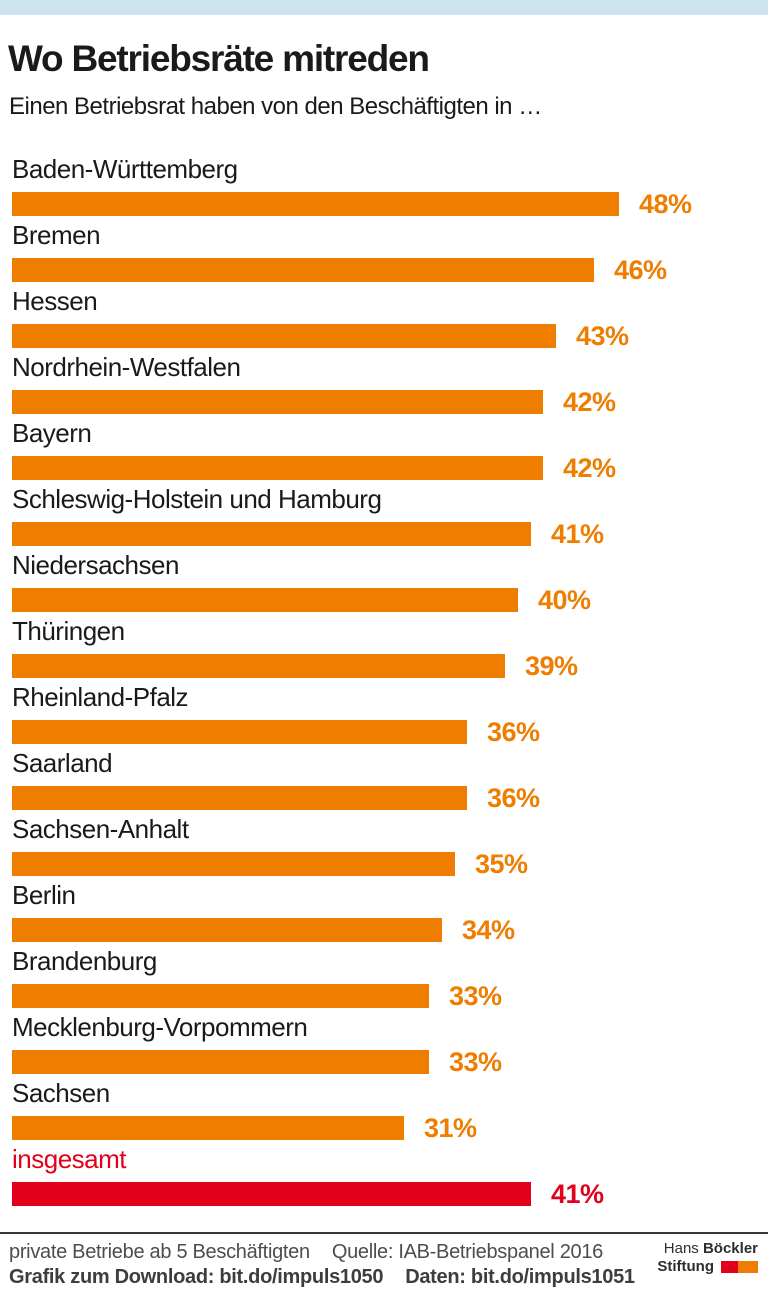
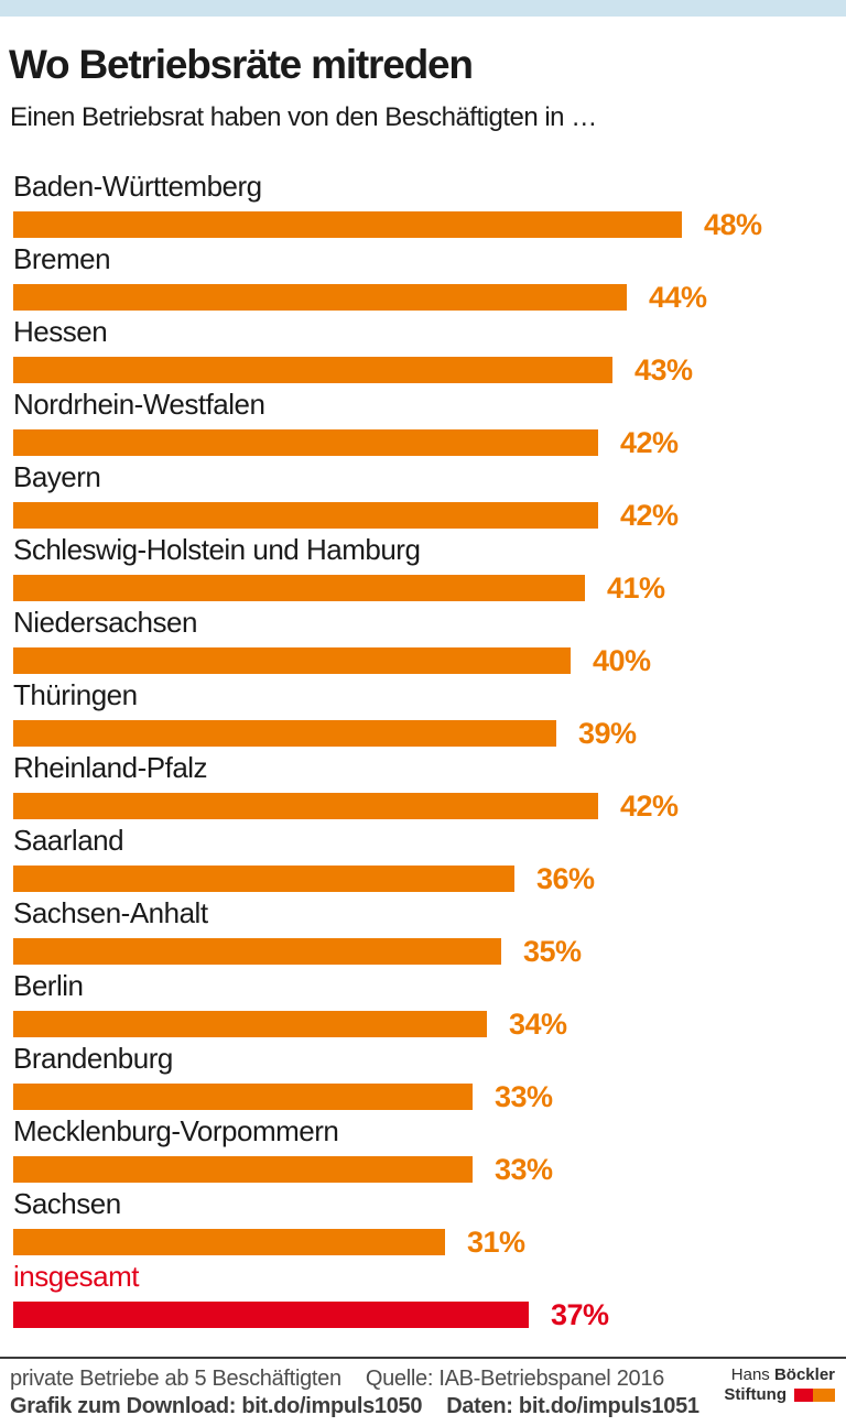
Bremen: 46% -> 44%
Rheinland-Pfalz: 36% -> 42%
insgesamt: 41% -> 37%
